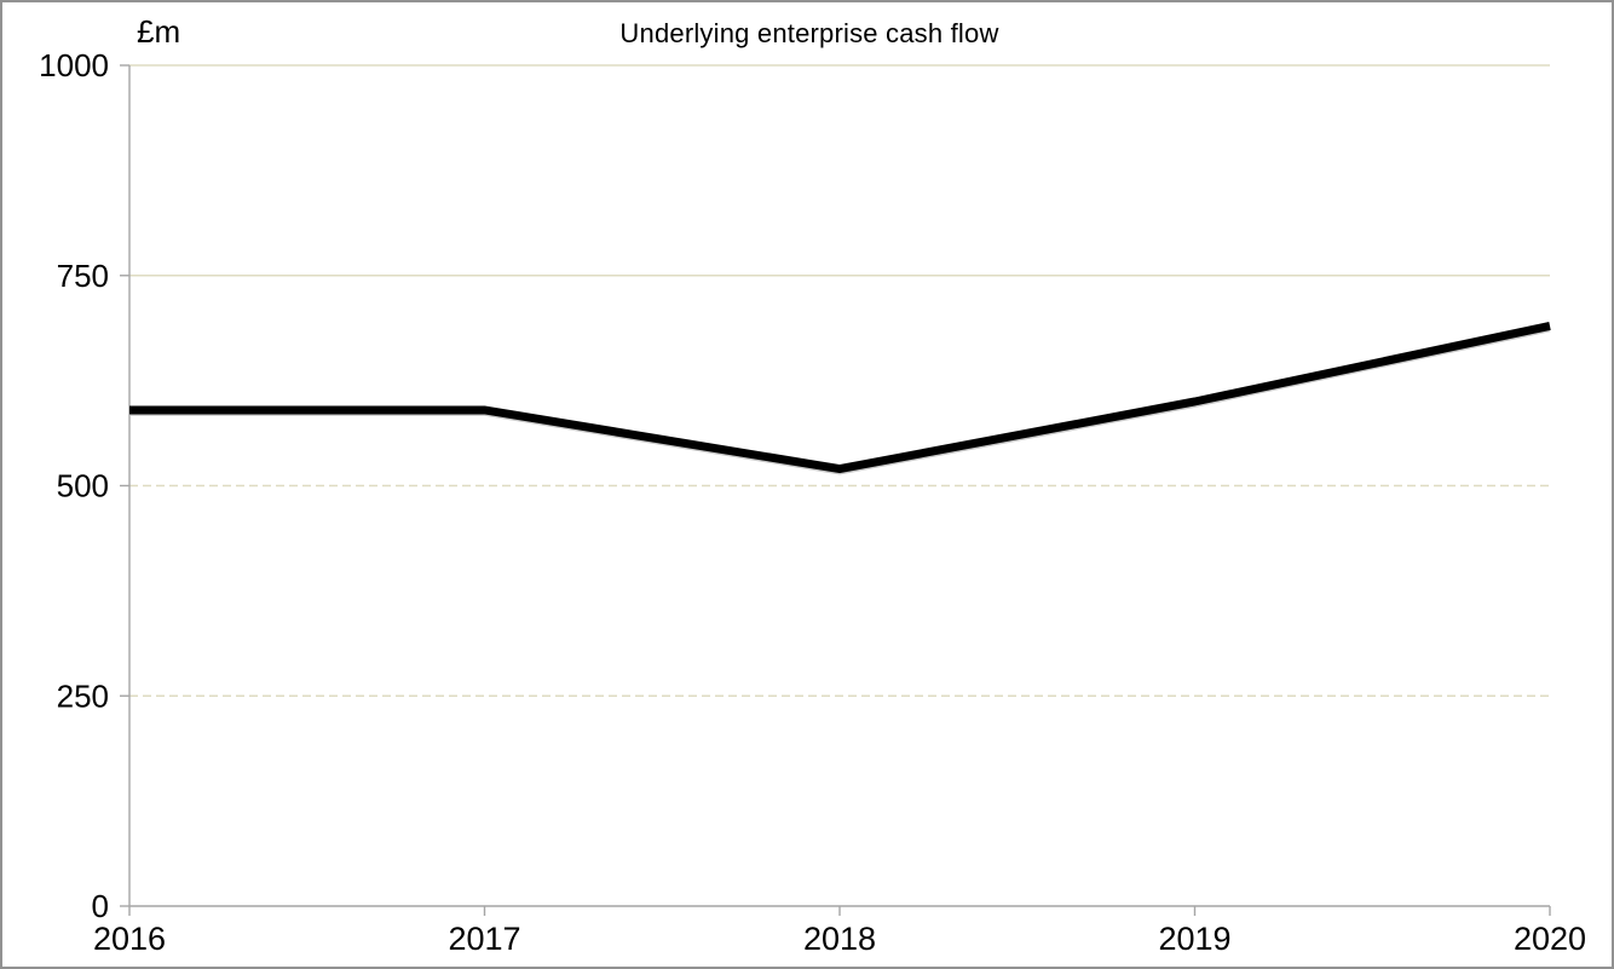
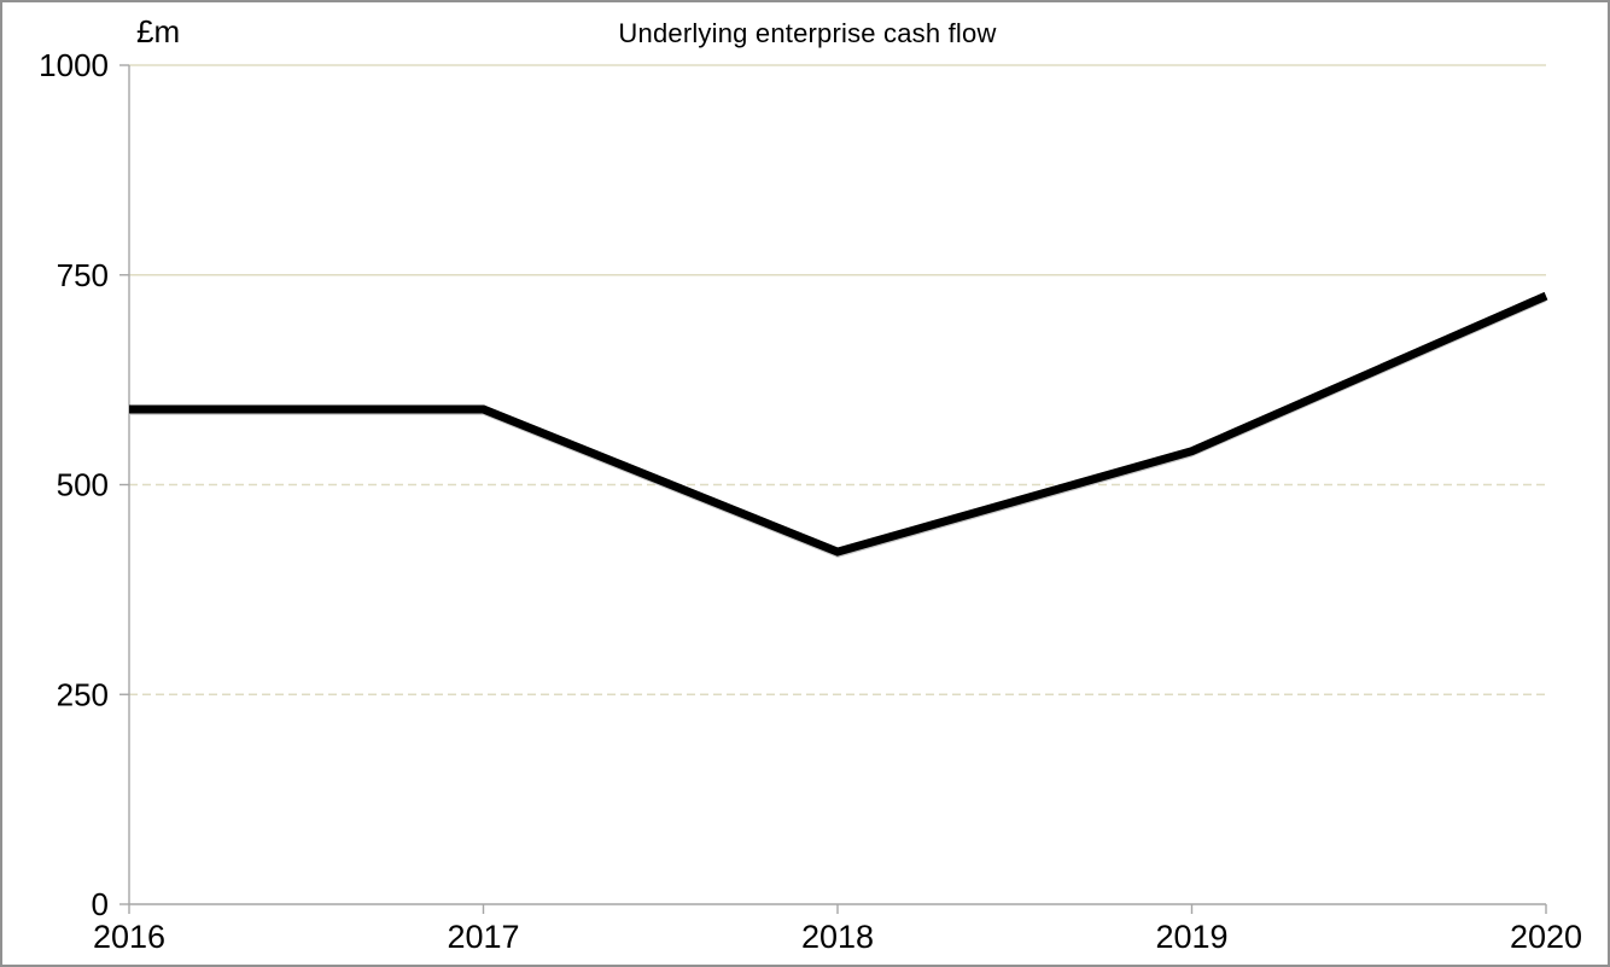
2018: 520 -> 420
2019: 600 -> 540
2020: 690 -> 720
